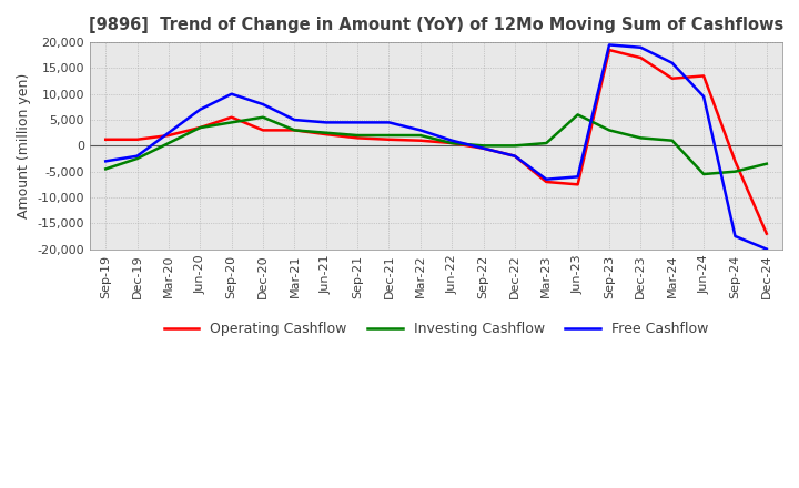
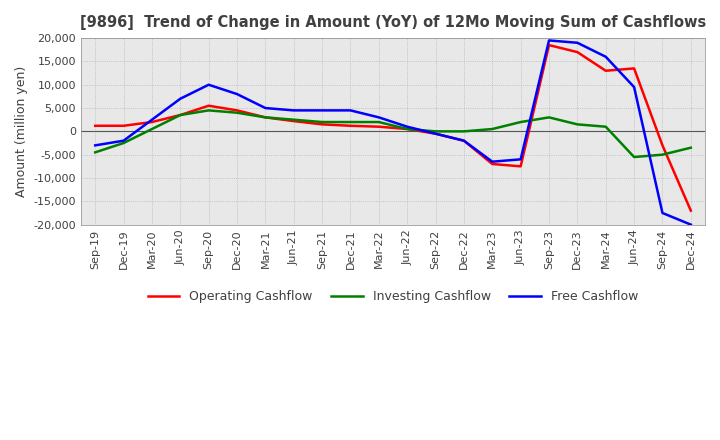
Operating Cashflow/Dec-20: 3,000 -> 4,500
Investing Cashflow/Dec-20: 5,500 -> 4,000
Investing Cashflow/Jun-23: 6,000 -> 2,000
